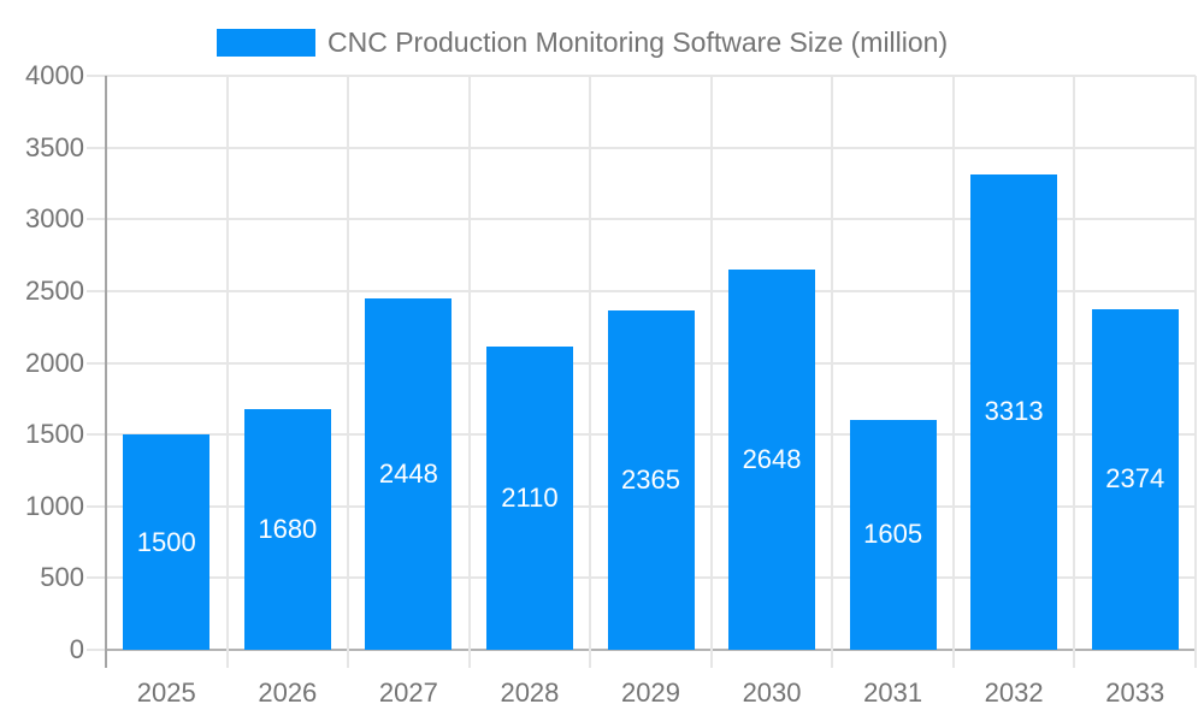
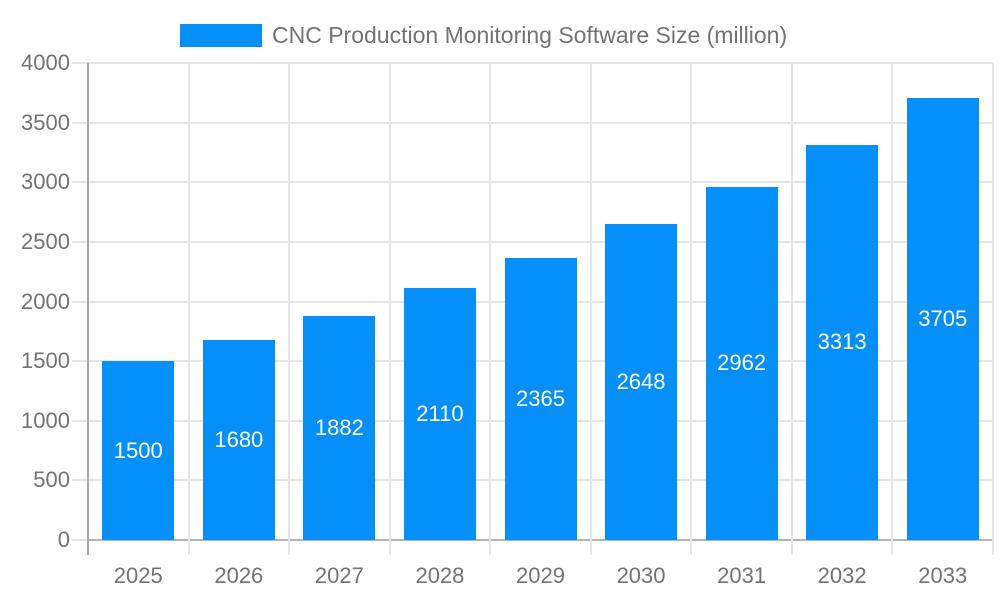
2027: 2448 -> 1882
2031: 1605 -> 2962
2033: 2374 -> 3705
